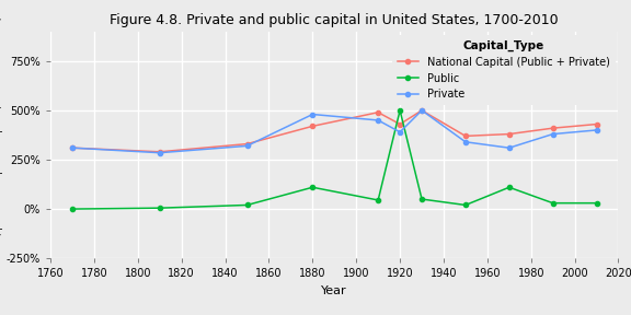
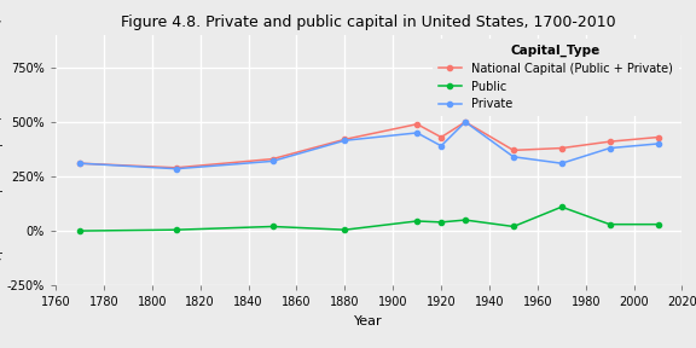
Public/1880: 110% -> 0%
Private/1880: 480% -> 420%
Public/1920: 500% -> 40%
